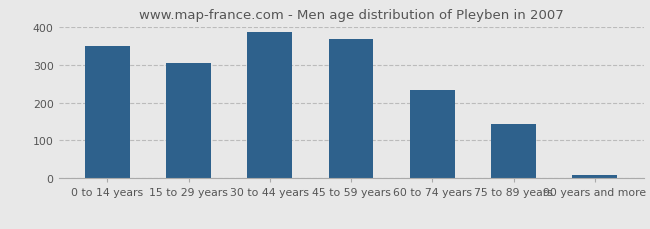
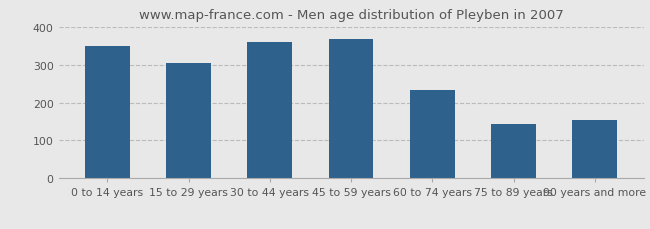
30 to 44 years: 385 -> 360
90 years and more: 10 -> 155
